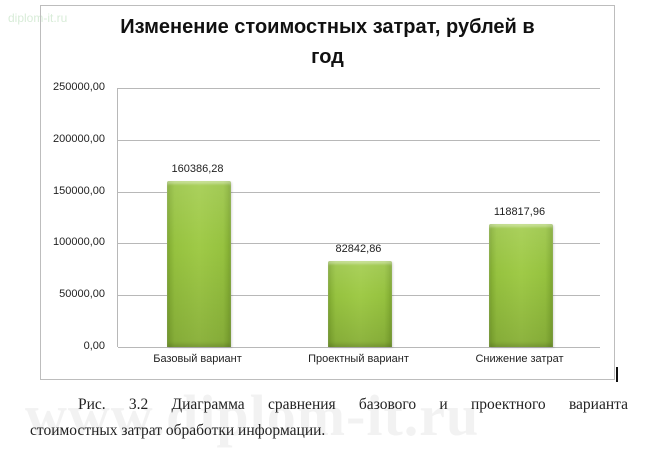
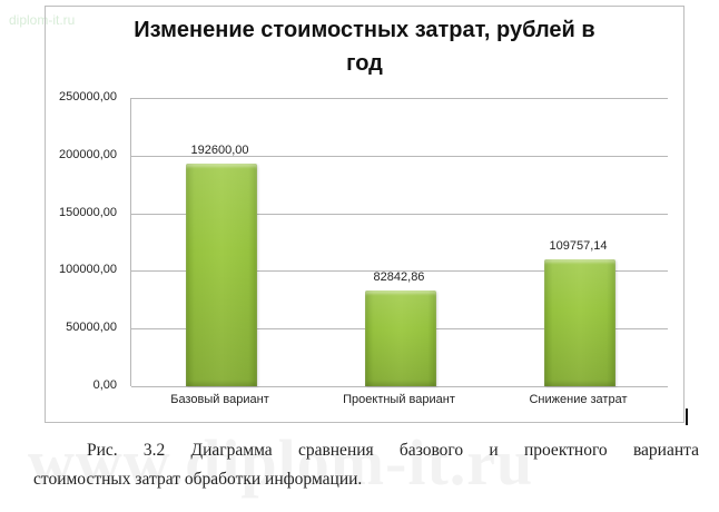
Базовый вариант: 160386,28 -> 192600,00
Снижение затрат: 118817,96 -> 109757,14
